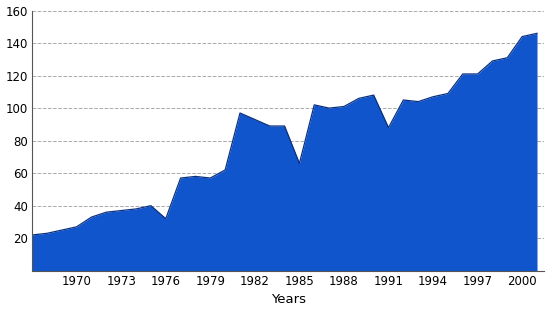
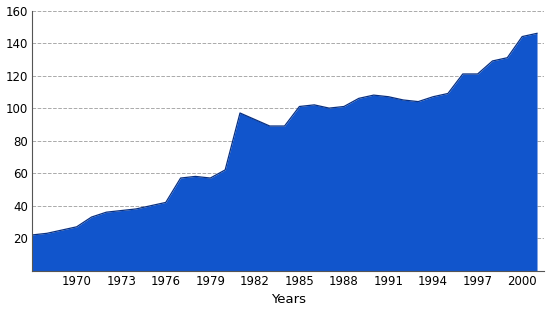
1976: 32 -> 42
1985: 66 -> 101
1991: 88 -> 107
